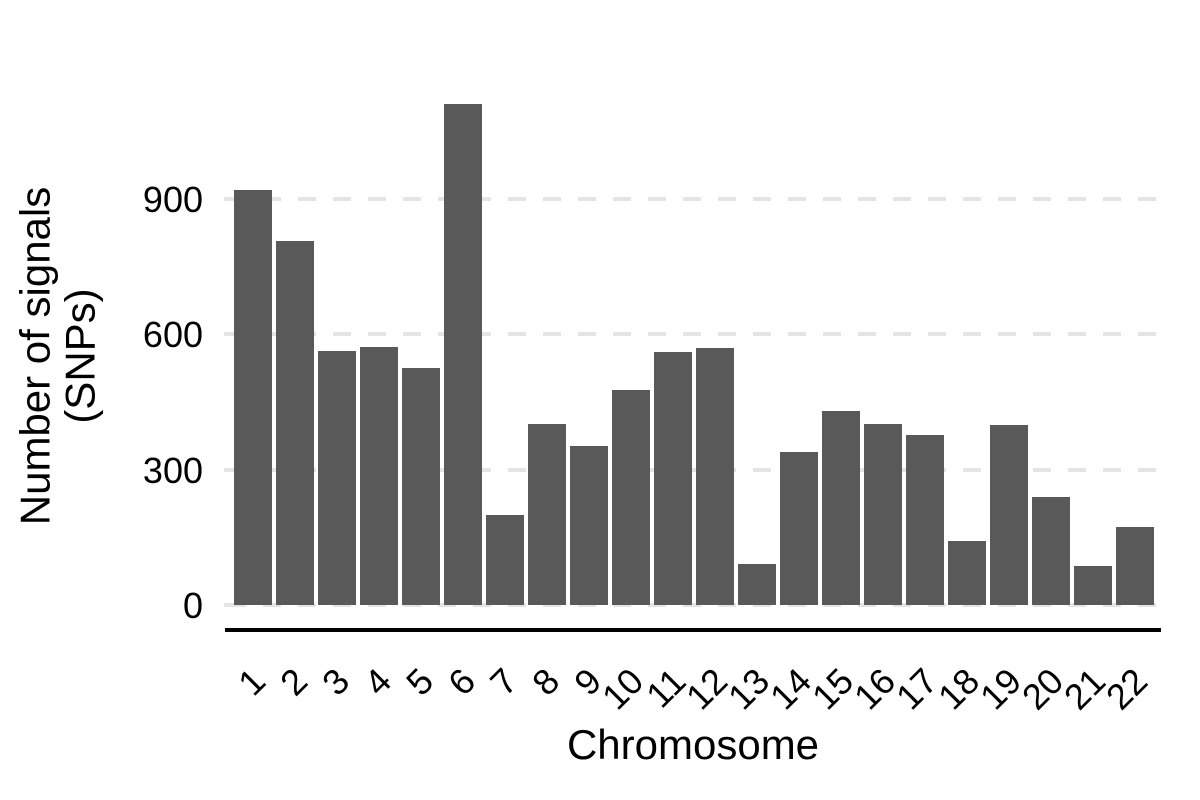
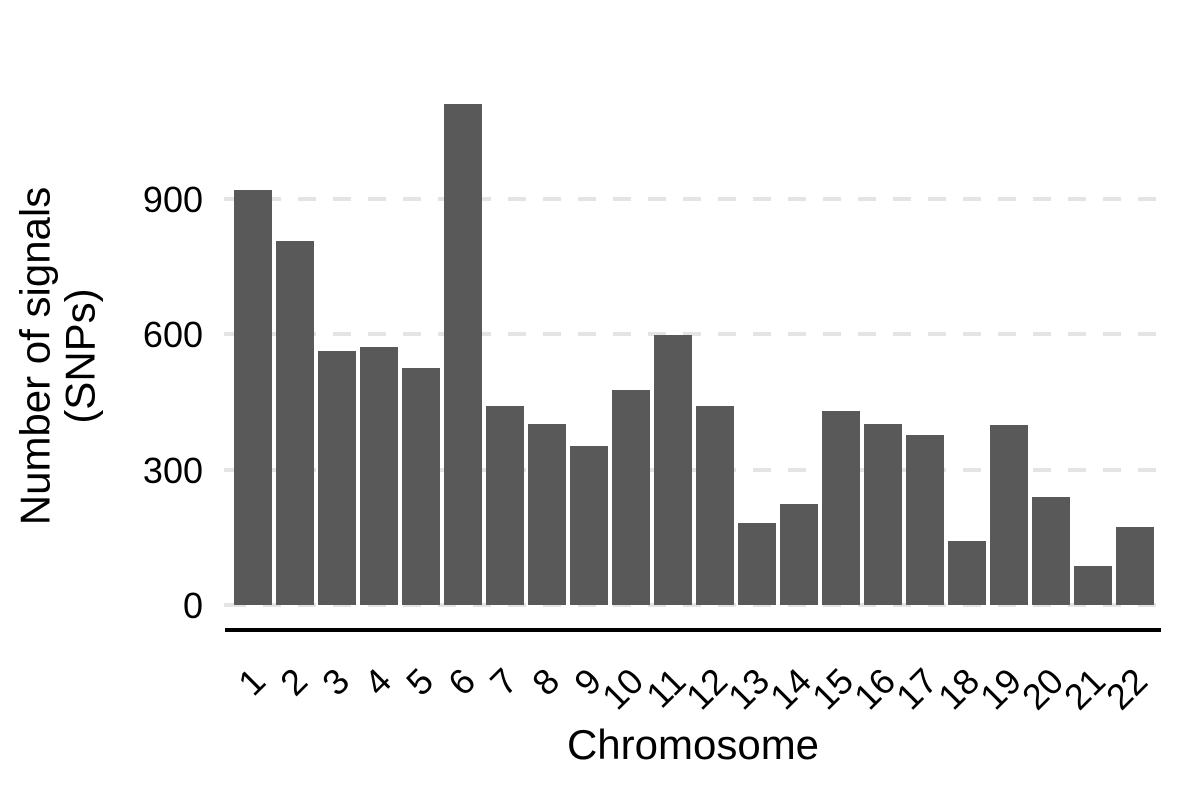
7: 200 -> 440
11: 560 -> 600
12: 570 -> 440
13: 90 -> 180
14: 340 -> 220
